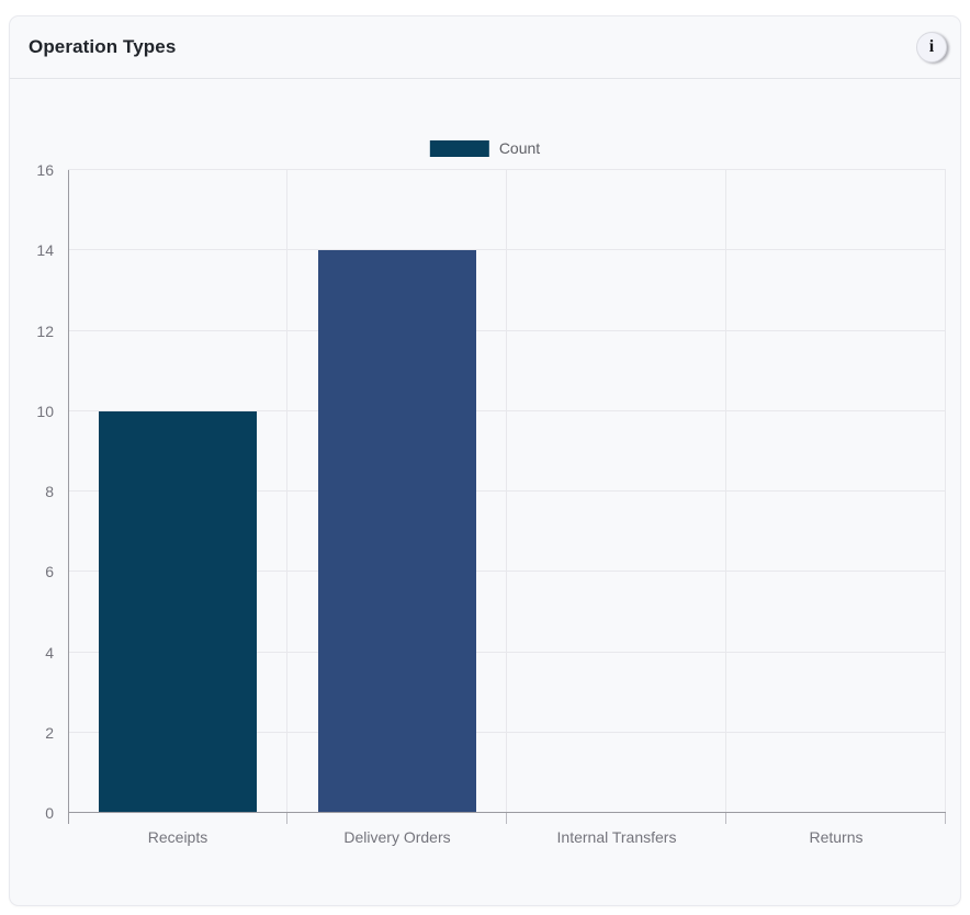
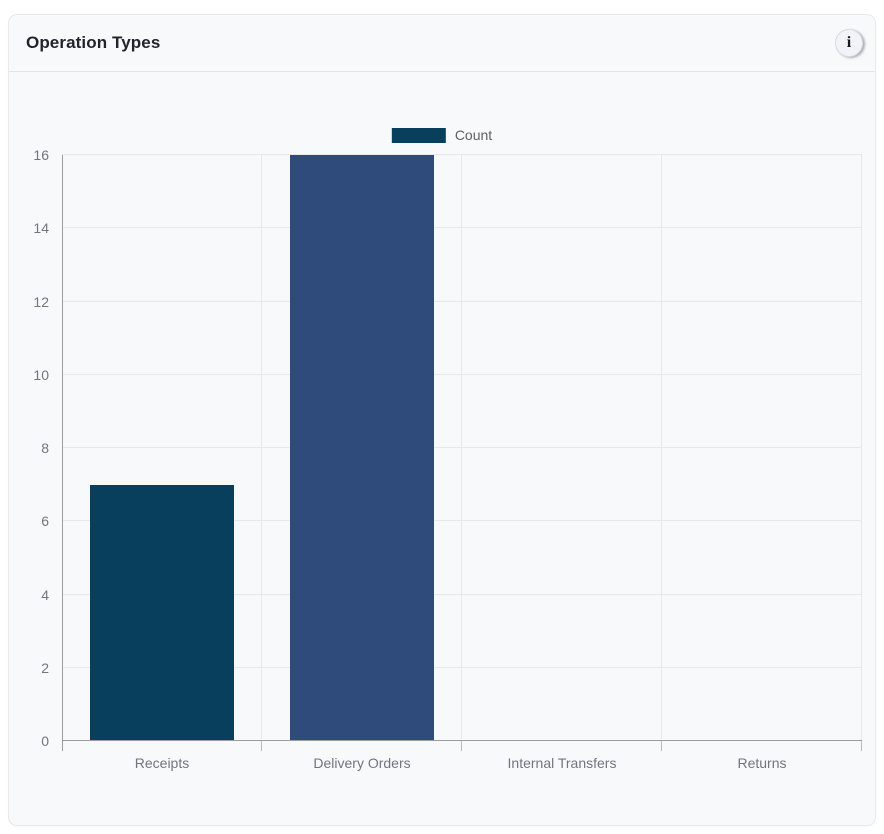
Receipts: 10 -> 7
Delivery Orders: 14 -> 16
